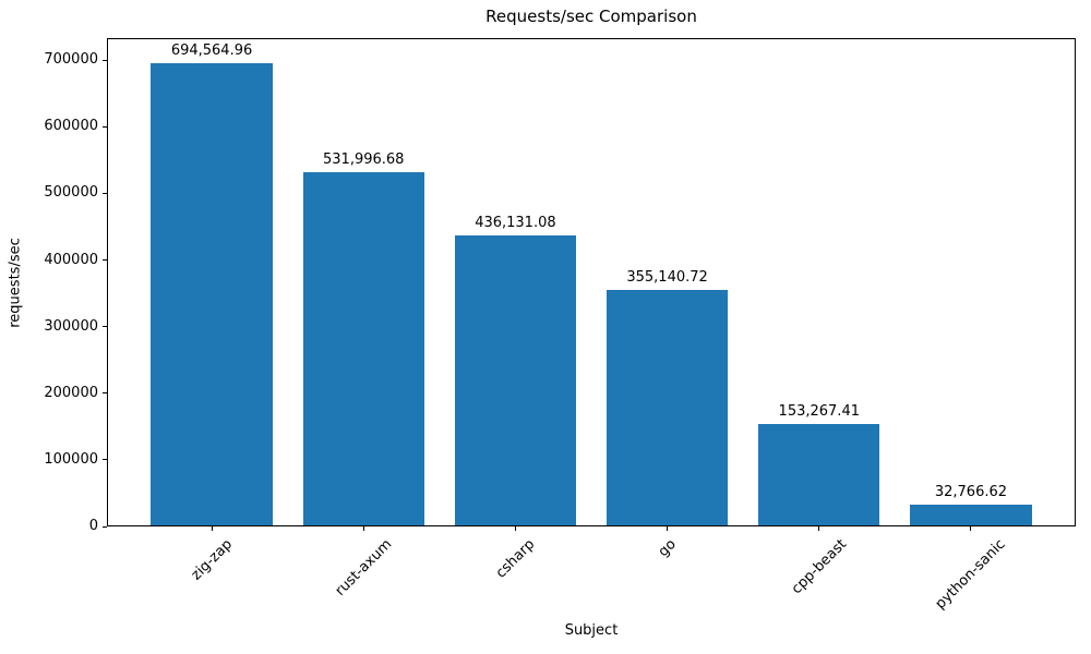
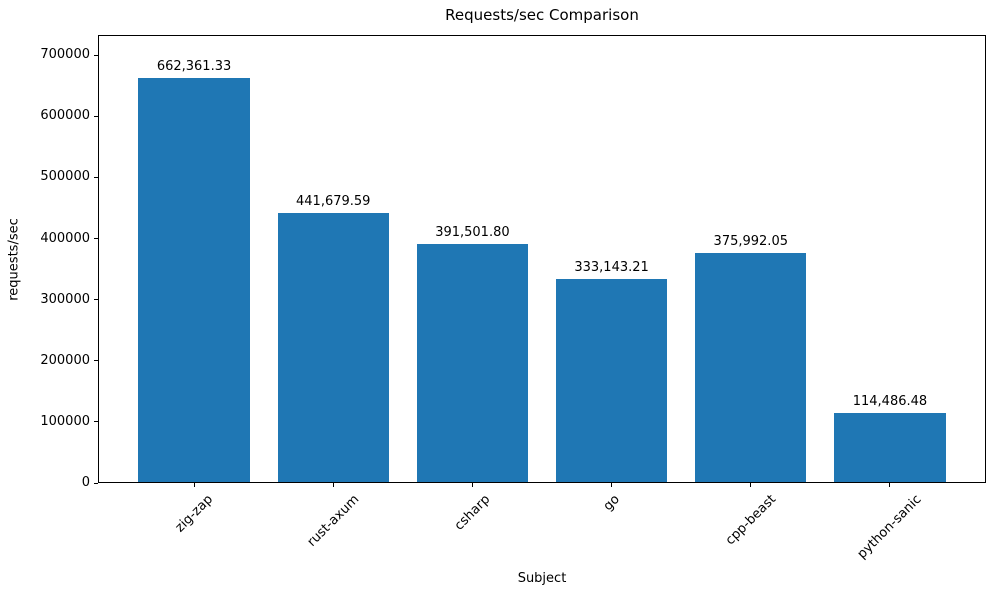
zig-zap: 694,564.96 -> 662,361.33
rust-axum: 531,996.68 -> 441,679.59
csharp: 436,131.08 -> 391,501.80
go: 355,140.72 -> 333,143.21
cpp-beast: 153,267.41 -> 375,992.05
python-sanic: 32,766.62 -> 114,486.48
